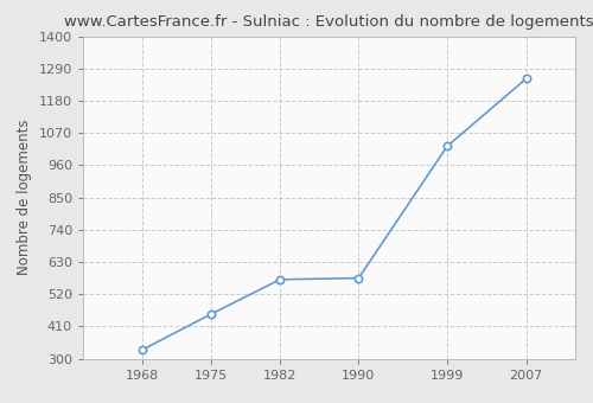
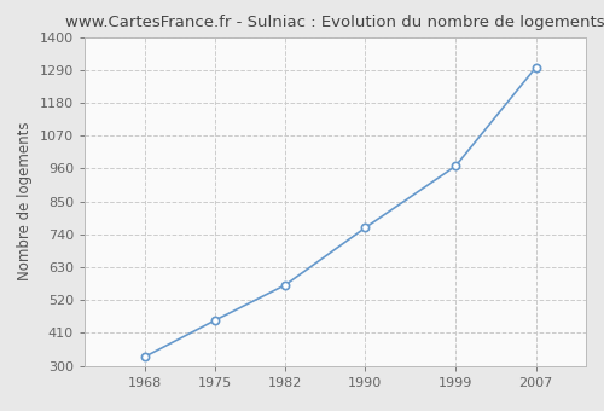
1990: 575 -> 762
1999: 1025 -> 968
2007: 1255 -> 1298
